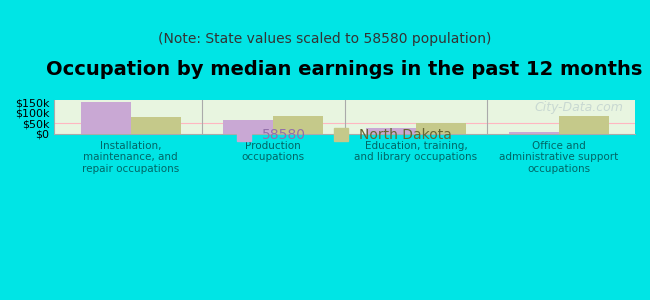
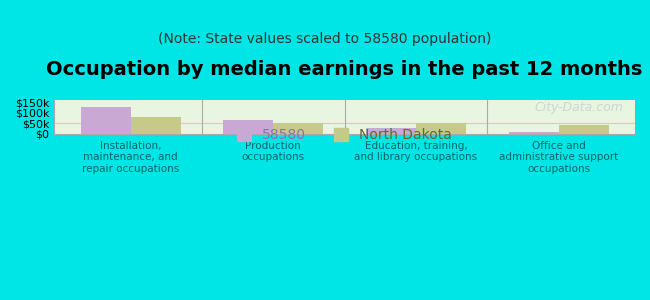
58580/Installation, maintenance, and repair occupations: $150k -> $125k
North Dakota/Production occupations: $85k -> $50k
North Dakota/Office and administrative support occupations: $85k -> $43k
